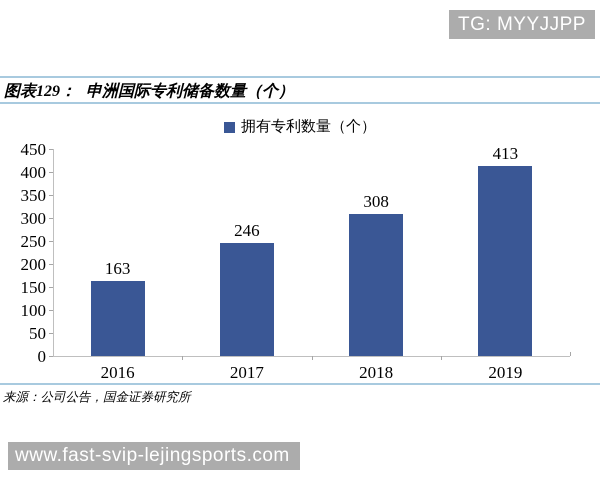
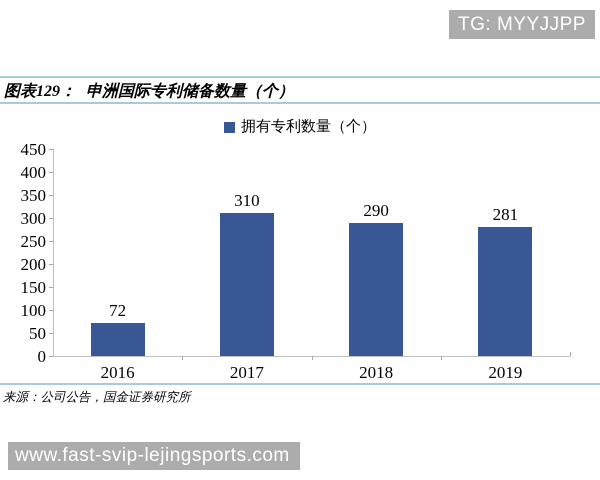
2016: 163 -> 72
2017: 246 -> 310
2018: 308 -> 290
2019: 413 -> 281
